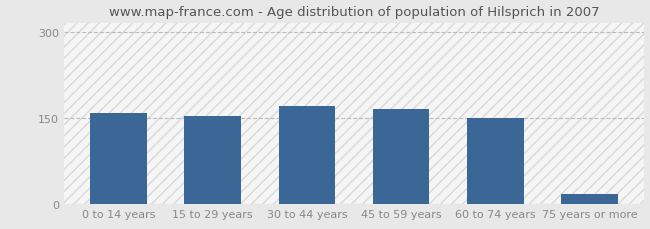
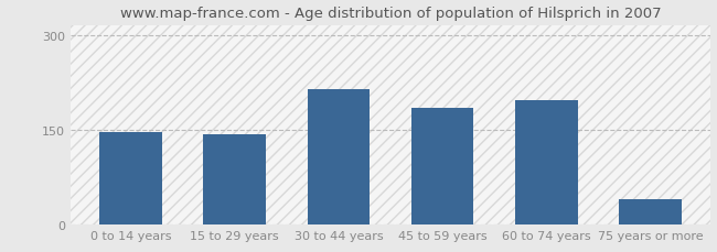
0 to 14 years: 158 -> 146
15 to 29 years: 153 -> 142
30 to 44 years: 170 -> 214
45 to 59 years: 165 -> 184
60 to 74 years: 149 -> 196
75 years or more: 17 -> 40
